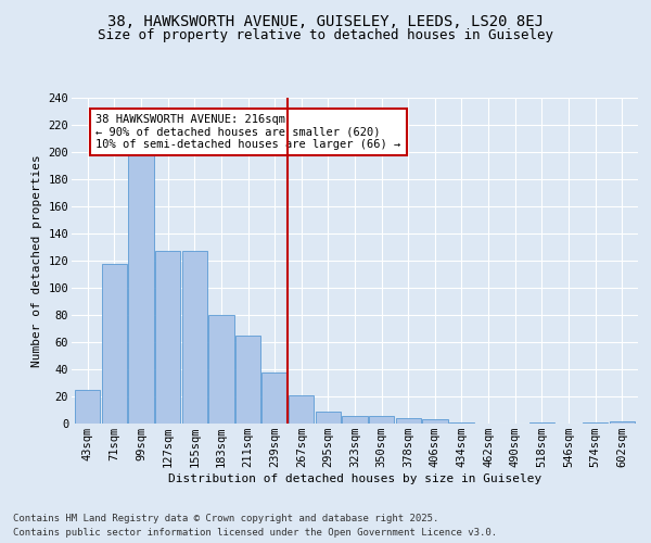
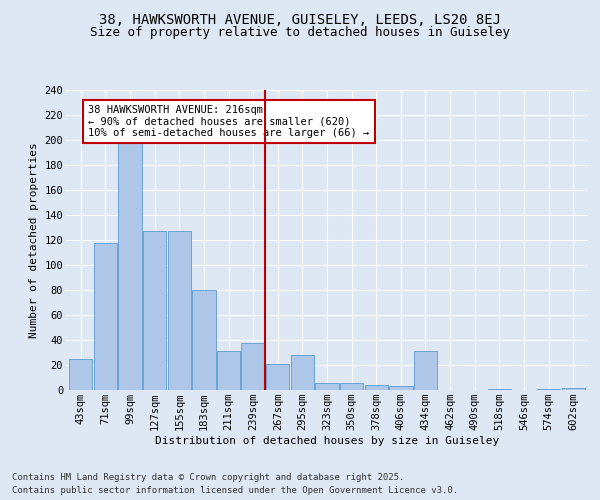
211sqm: 65 -> 31
295sqm: 9 -> 28
434sqm: 1 -> 31
